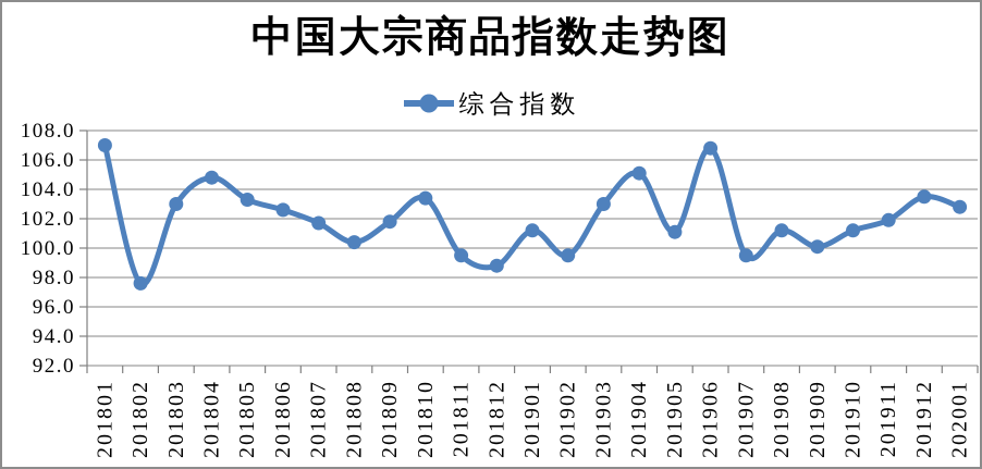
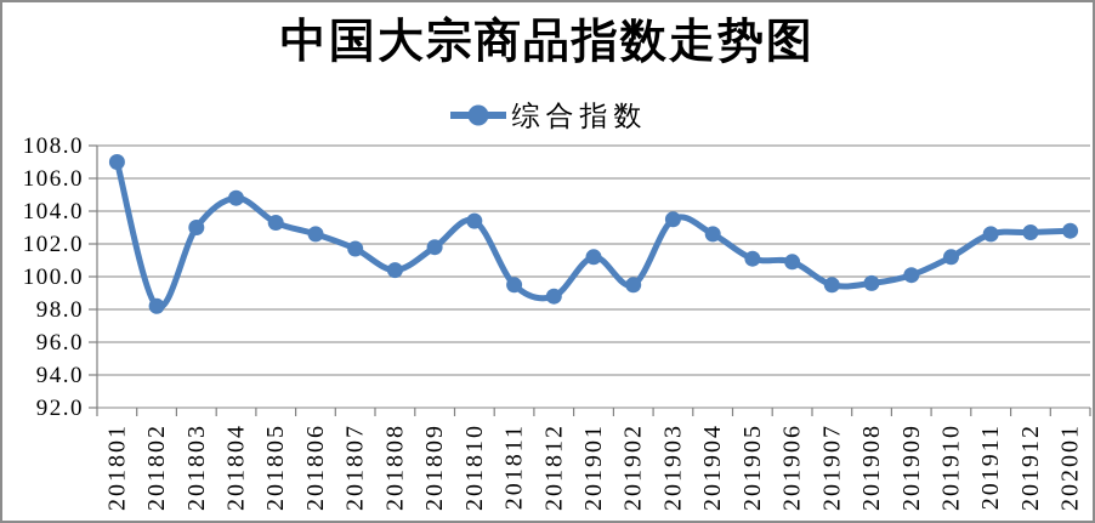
201802: 97.6 -> 98.2
201903: 103.0 -> 103.5
201904: 105.1 -> 102.6
201906: 106.8 -> 100.9
201908: 101.2 -> 99.6
201911: 101.9 -> 102.6
201912: 103.5 -> 102.7
